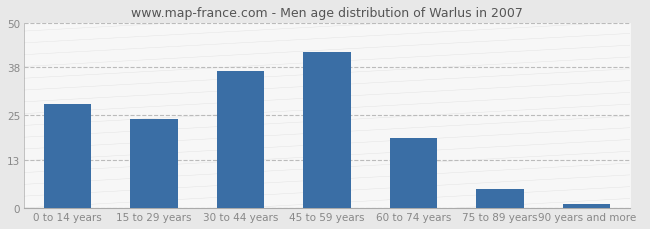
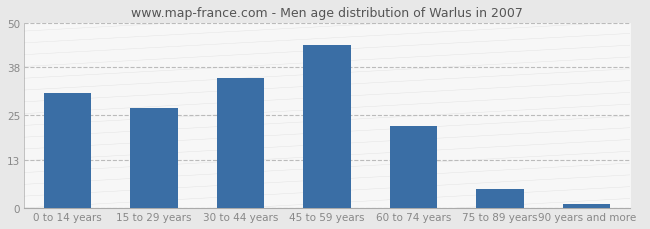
0 to 14 years: 28 -> 31
15 to 29 years: 24 -> 27
30 to 44 years: 37 -> 35
45 to 59 years: 42 -> 44
60 to 74 years: 19 -> 22
